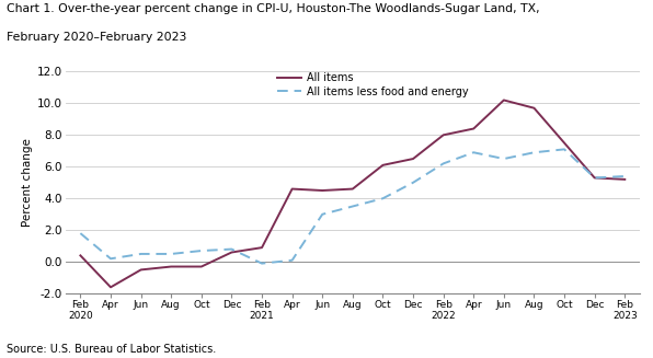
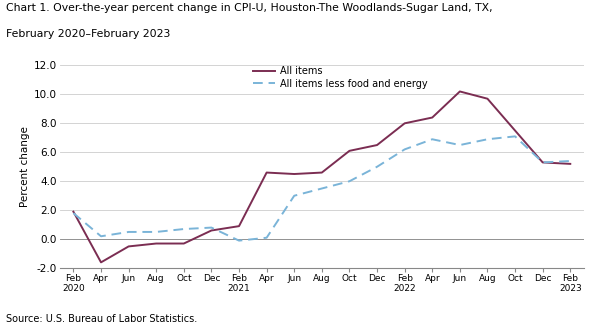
All items/Feb 2020: 0.4 -> 1.9
